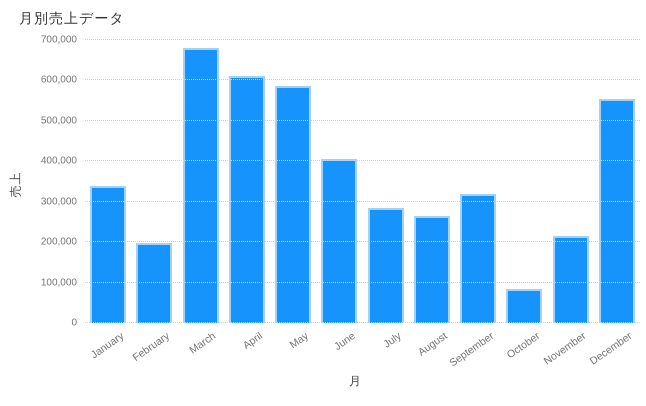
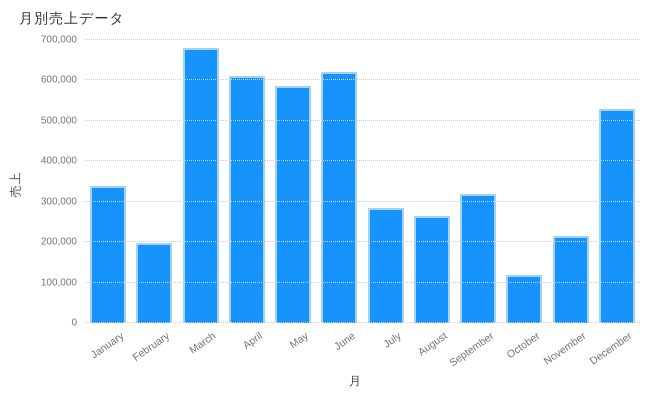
June: 400000 -> 620000
October: 80000 -> 120000
December: 550000 -> 530000
